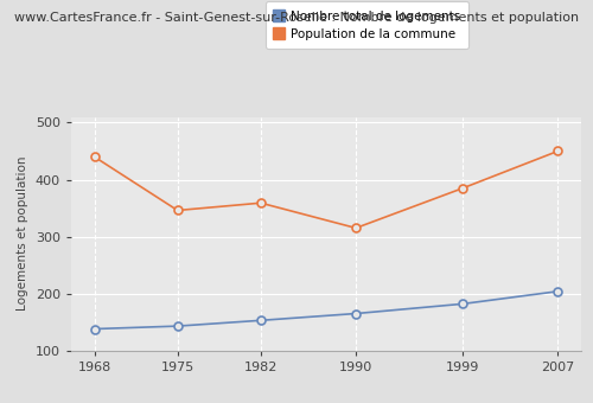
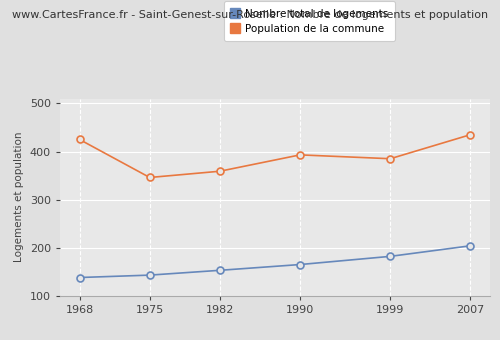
Population de la commune/1968: 440 -> 425
Population de la commune/1990: 315 -> 393
Population de la commune/2007: 450 -> 435
